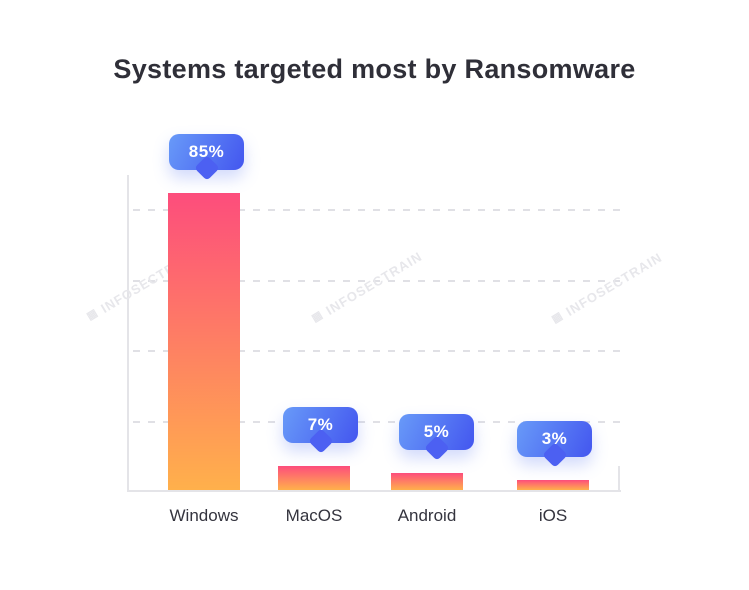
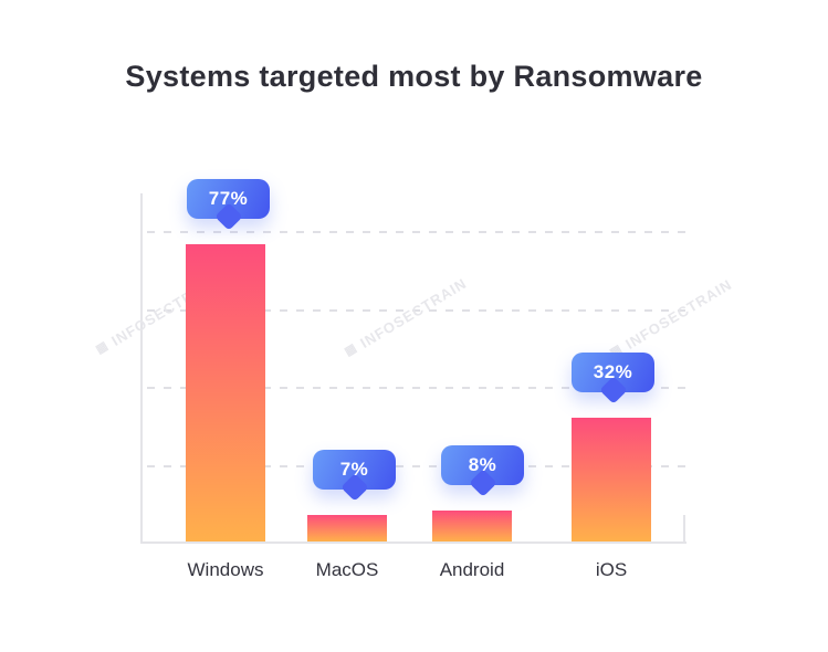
Windows: 85% -> 77%
Android: 5% -> 8%
iOS: 3% -> 32%
